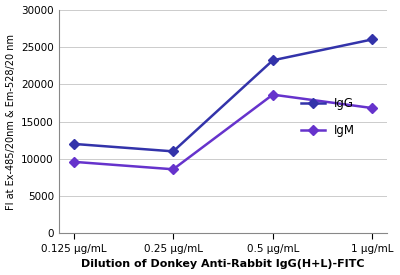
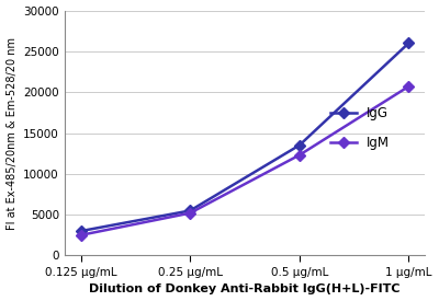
IgG/0.125 μg/mL: 12000 -> 3000
IgM/0.125 μg/mL: 9600 -> 2500
IgG/0.25 μg/mL: 11000 -> 5500
IgM/0.25 μg/mL: 8600 -> 5200
IgG/0.5 μg/mL: 23200 -> 13500
IgM/0.5 μg/mL: 18600 -> 12300
IgM/1 μg/mL: 16800 -> 20700
